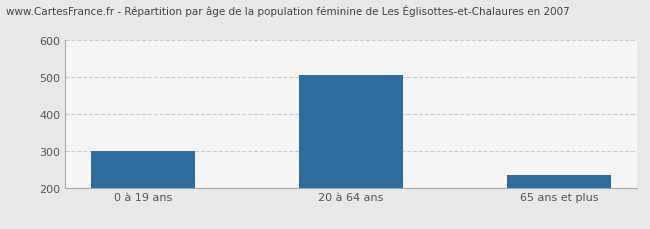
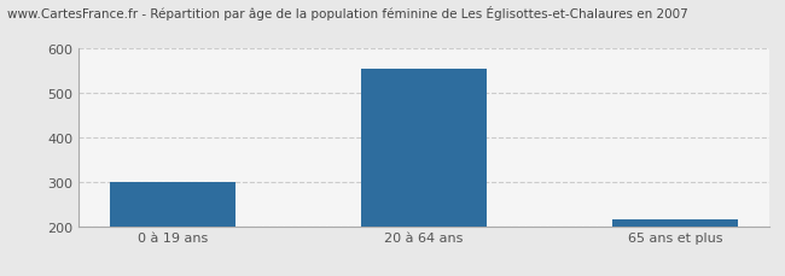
20 à 64 ans: 505 -> 555
65 ans et plus: 235 -> 215
